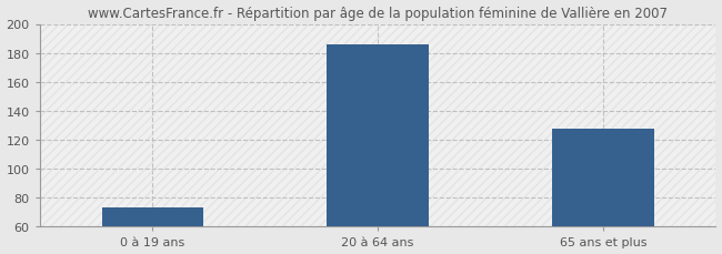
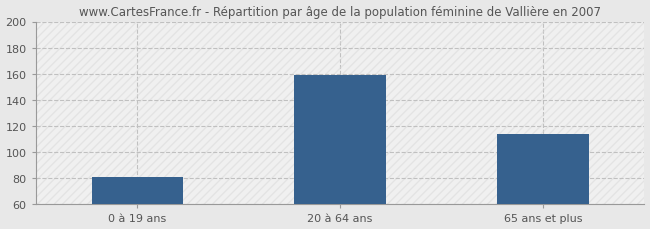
0 à 19 ans: 73 -> 81
20 à 64 ans: 186 -> 159
65 ans et plus: 128 -> 114
